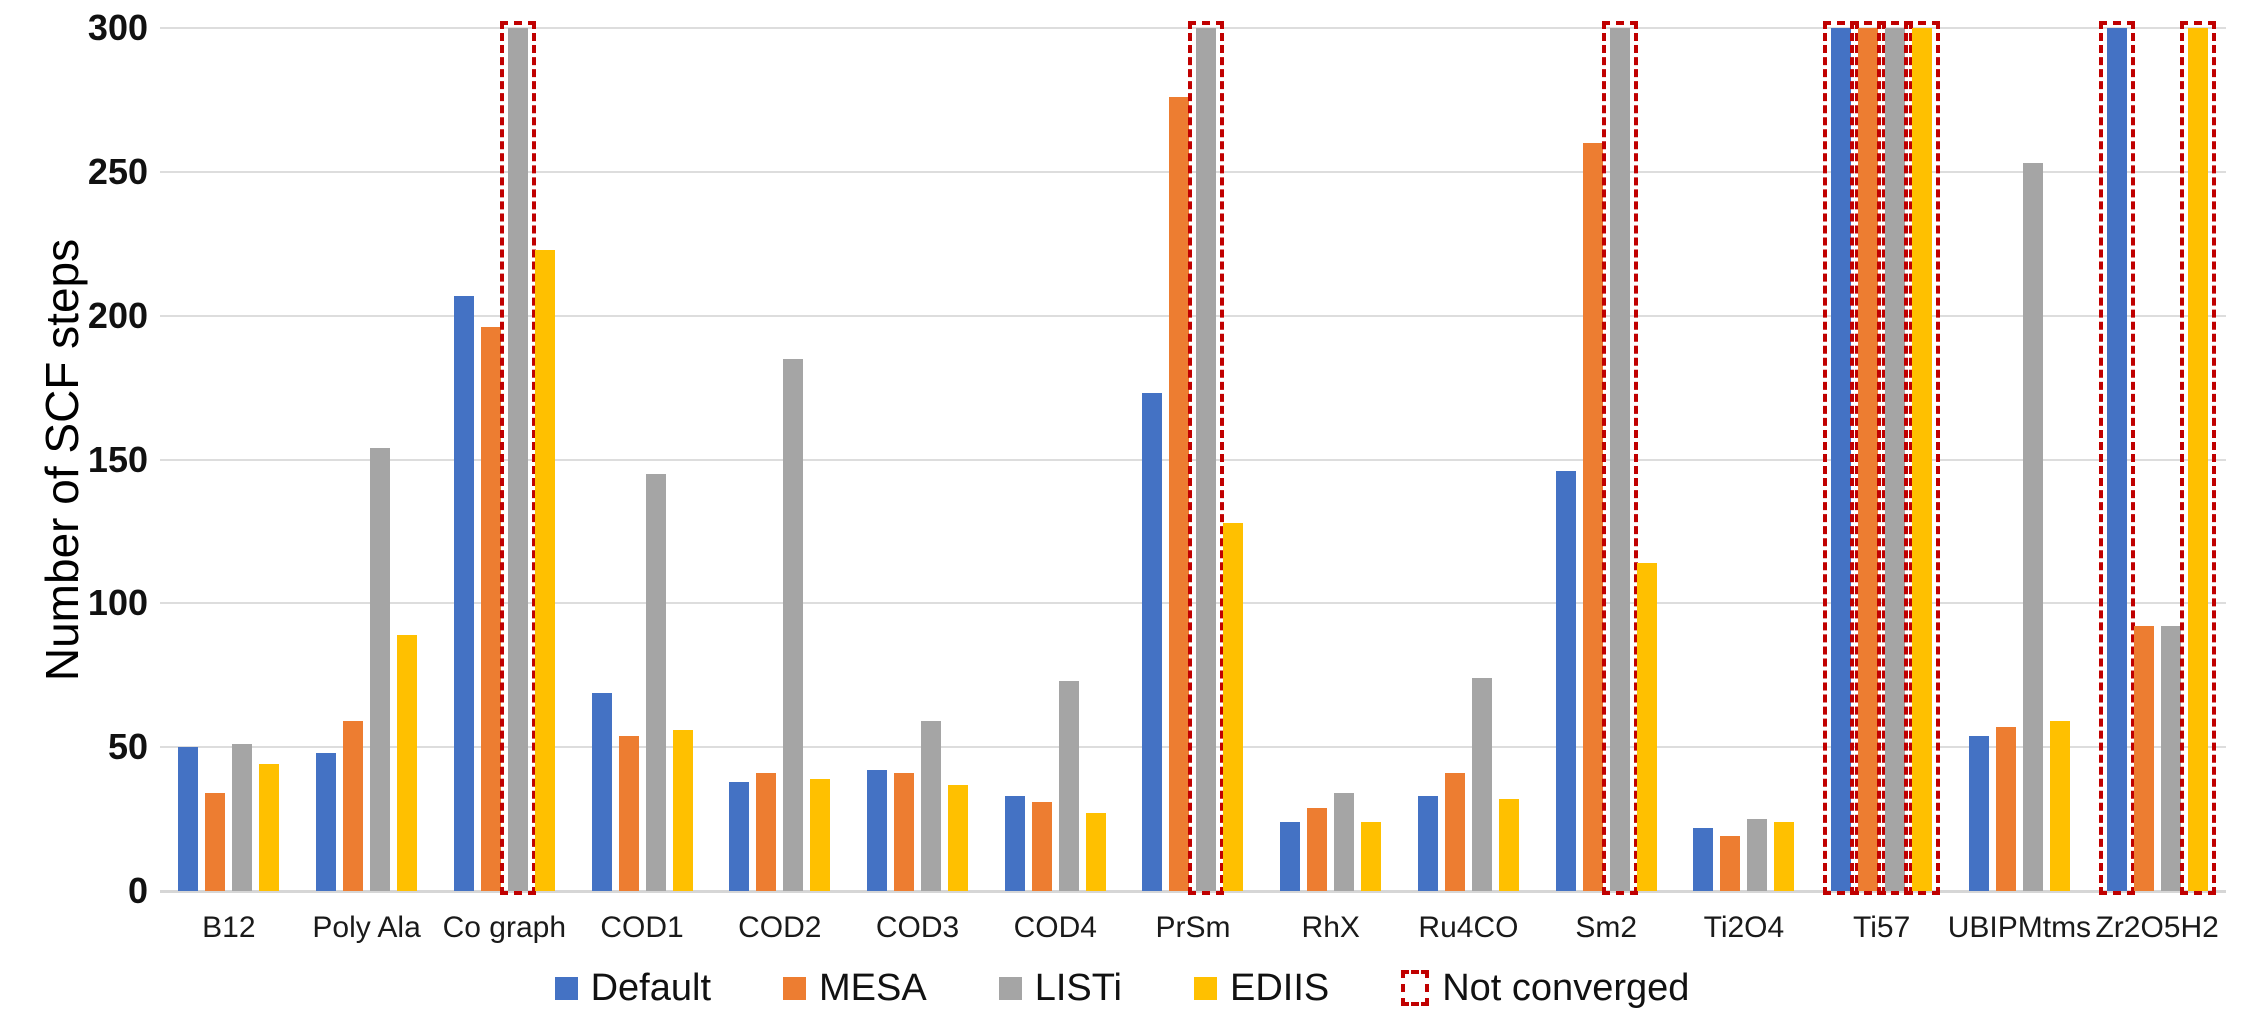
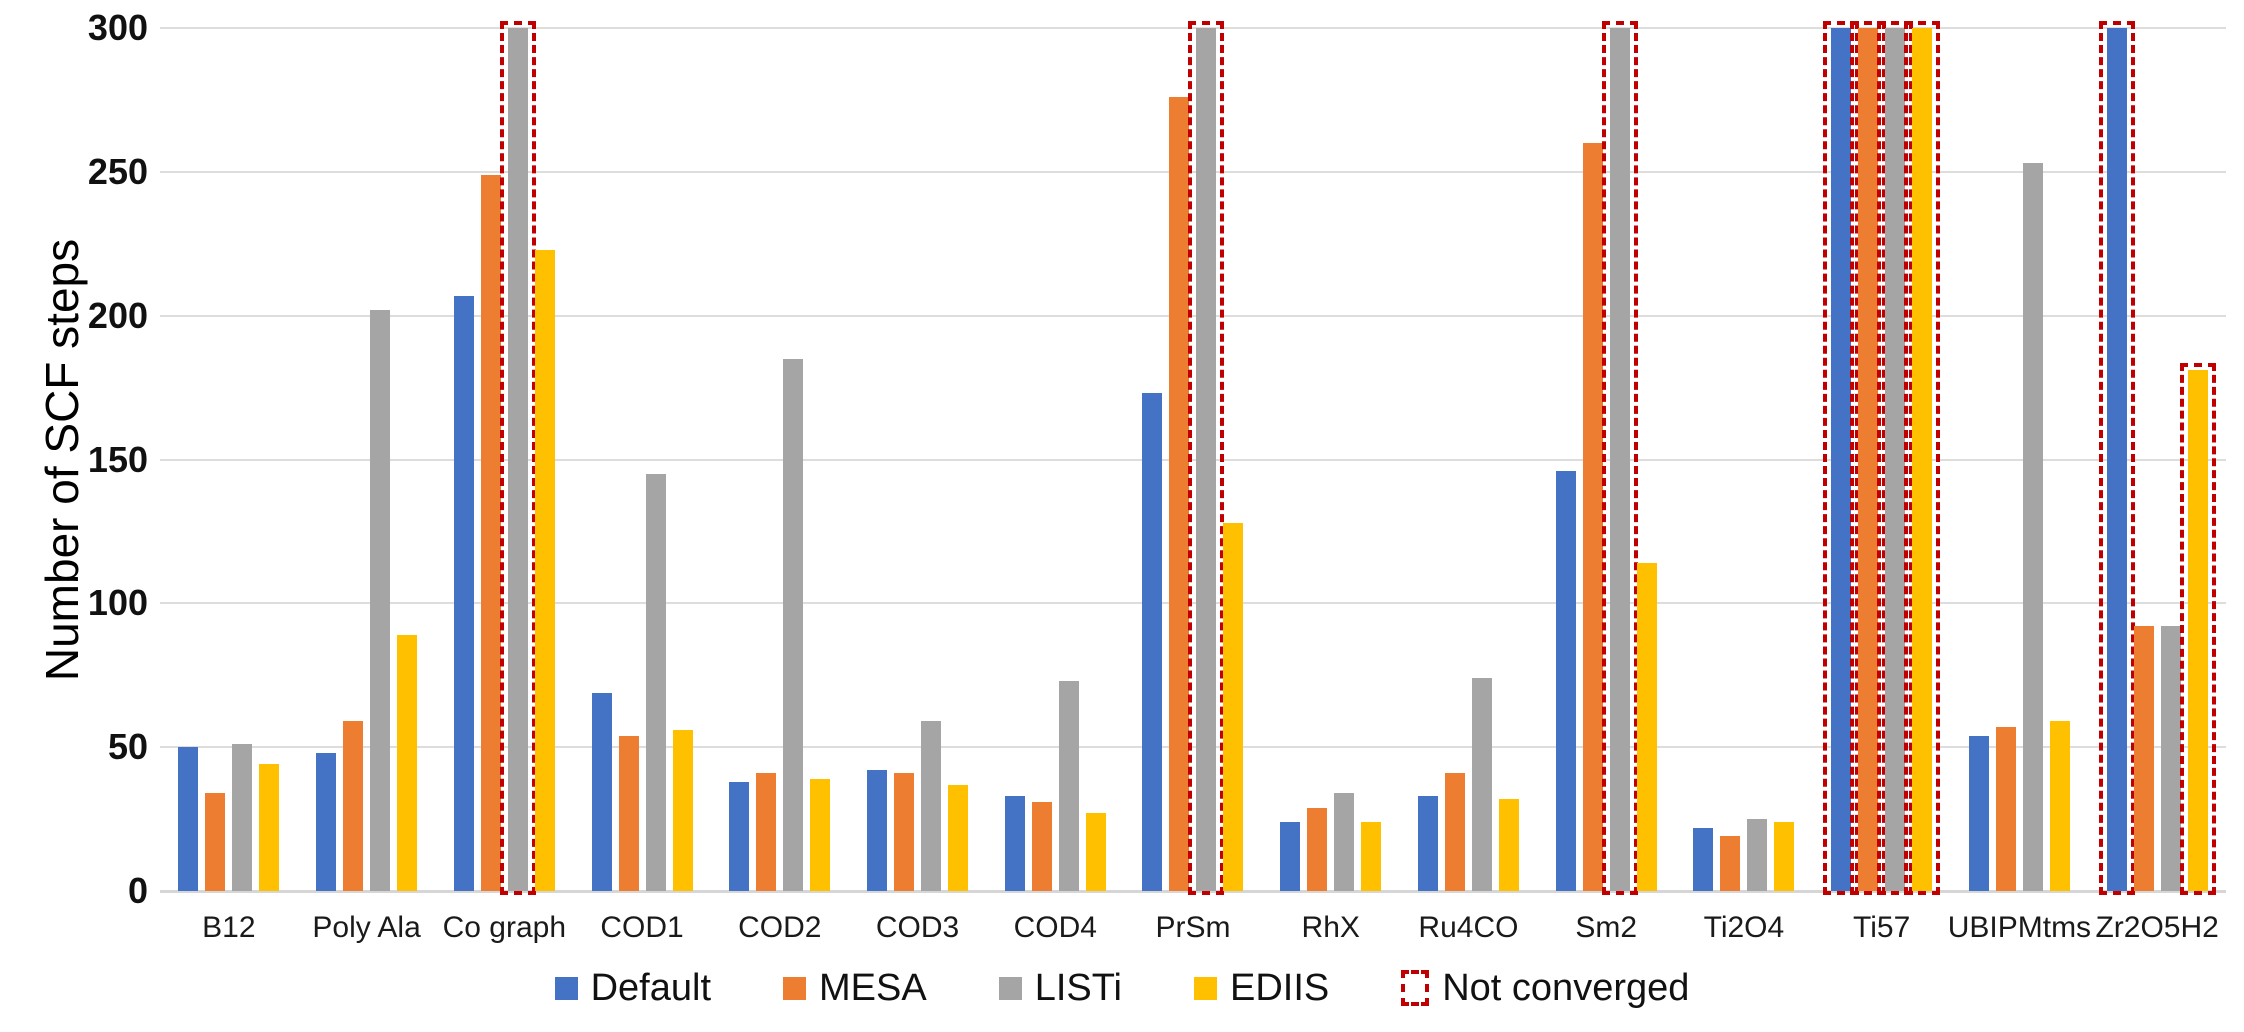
LISTi/Poly Ala: 154 -> 202
MESA/Co graph: 196 -> 249
EDIIS/Zr2O5H2: 300 -> 181
